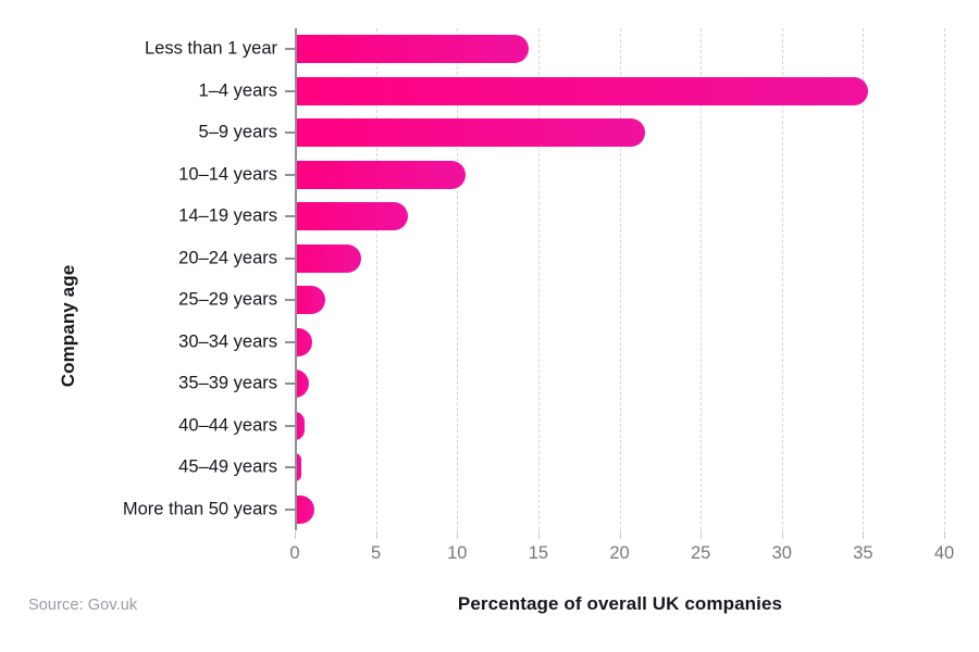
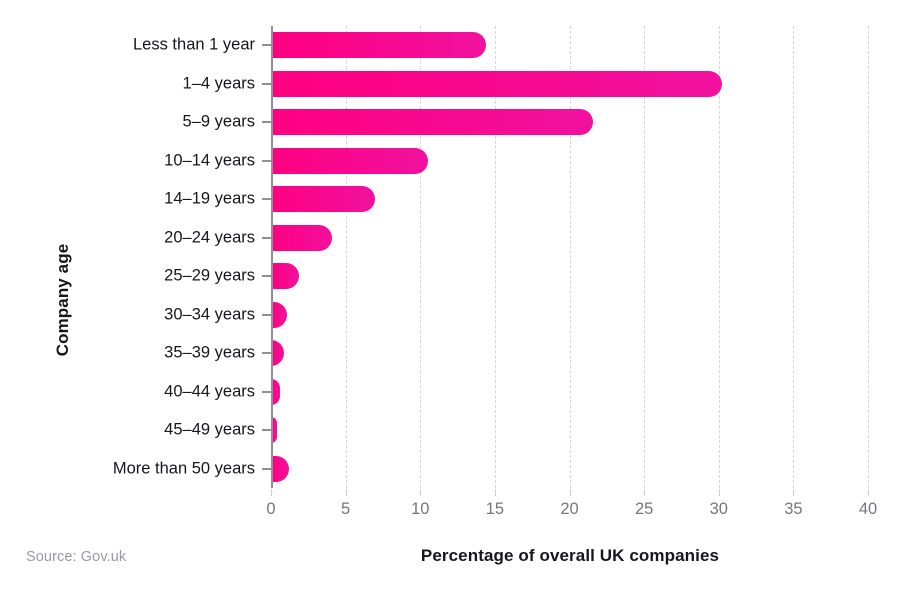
1–4 years: 35.3 -> 30.2
